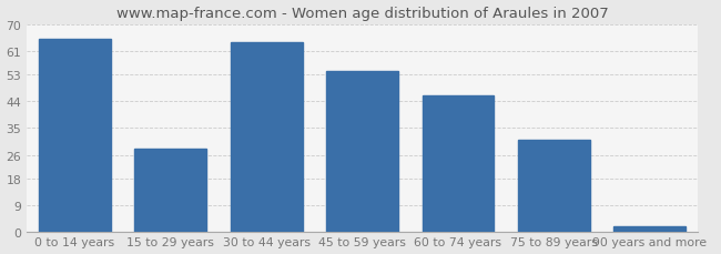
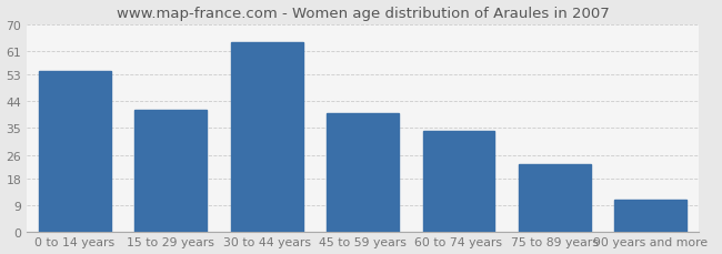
0 to 14 years: 65 -> 54
15 to 29 years: 28 -> 41
45 to 59 years: 54 -> 40
60 to 74 years: 46 -> 34
75 to 89 years: 31 -> 23
90 years and more: 2 -> 11
